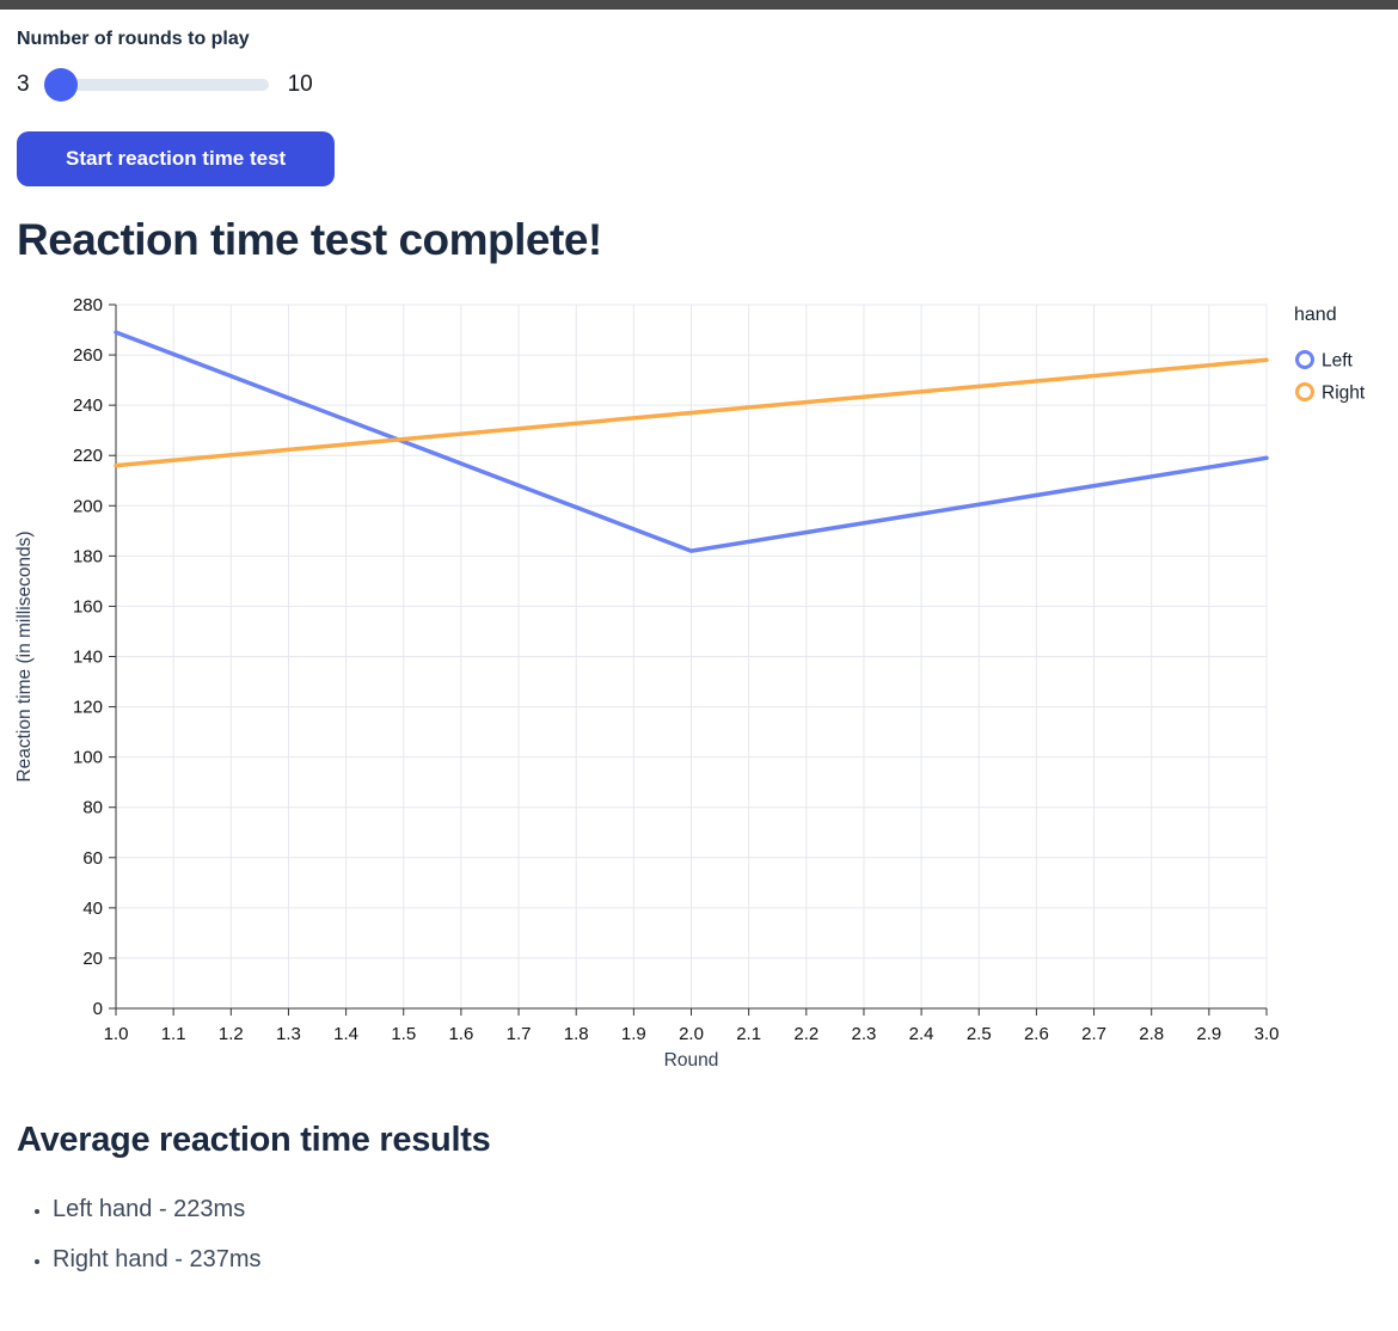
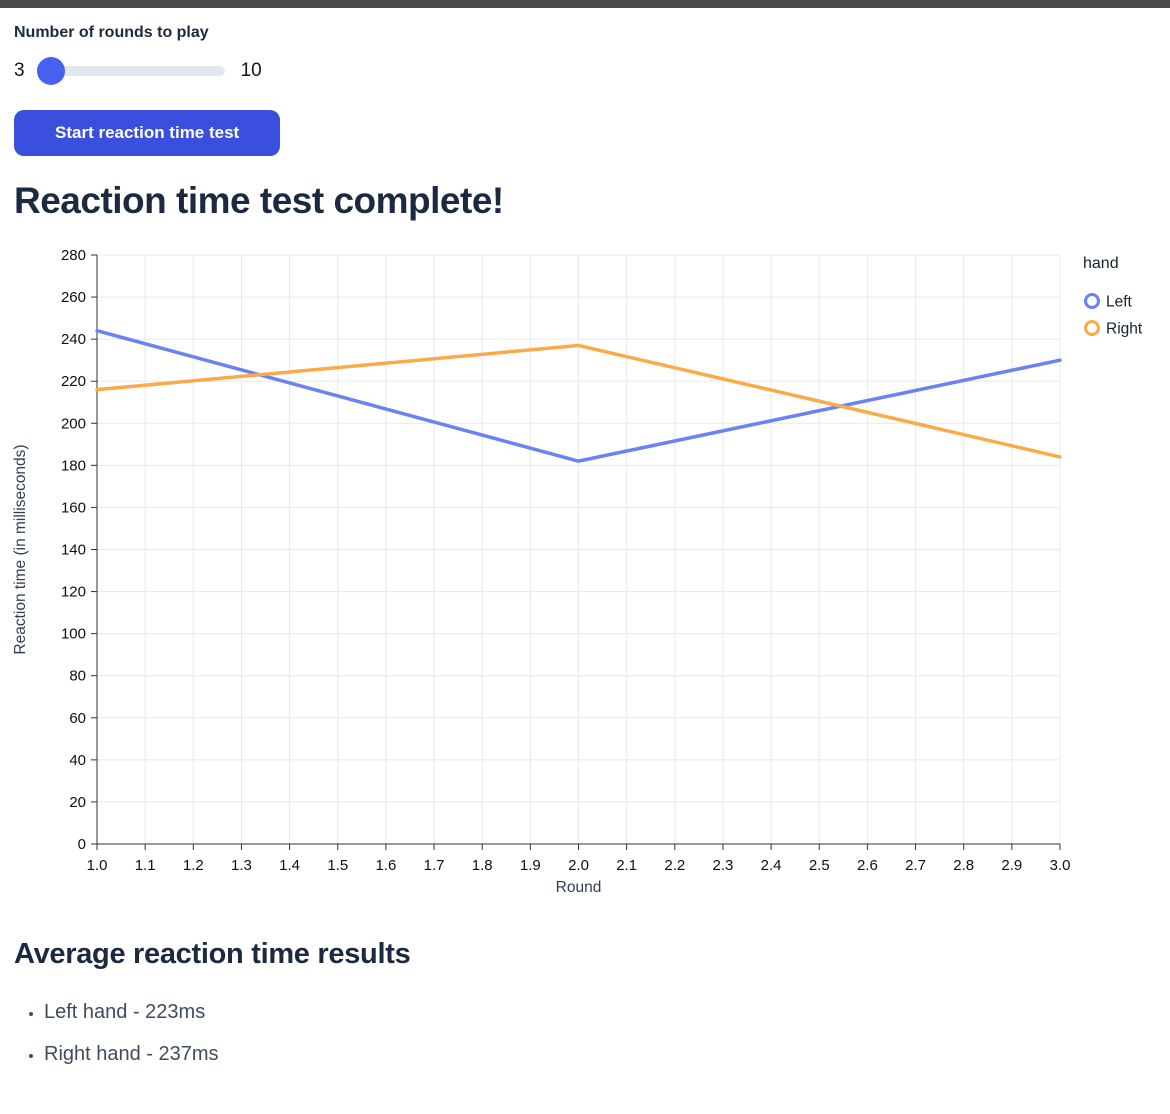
Left/1.0: 269 -> 244
Left/3.0: 219 -> 230
Right/3.0: 258 -> 184
